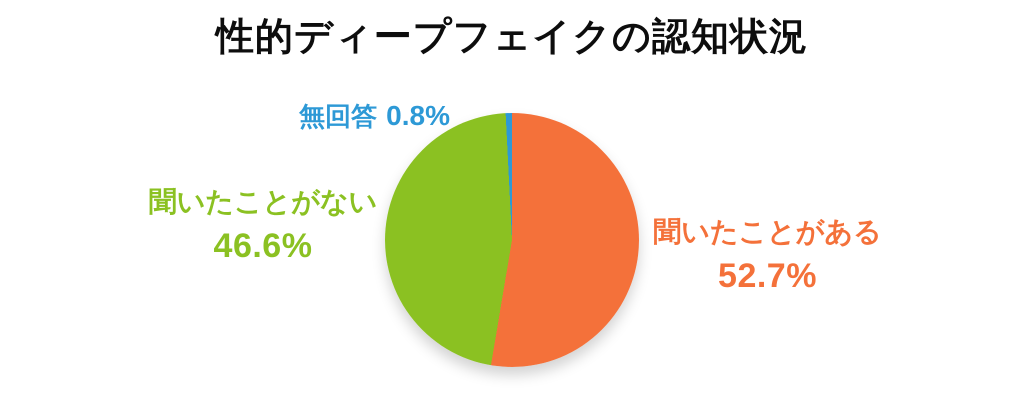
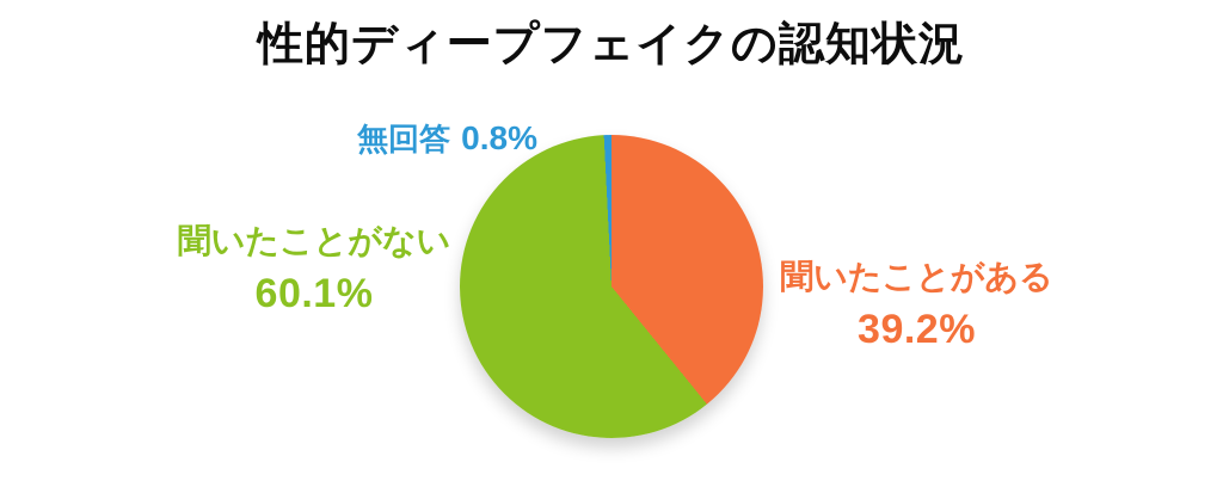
聞いたことがある: 52.7% -> 39.2%
聞いたことがない: 46.6% -> 60.1%
